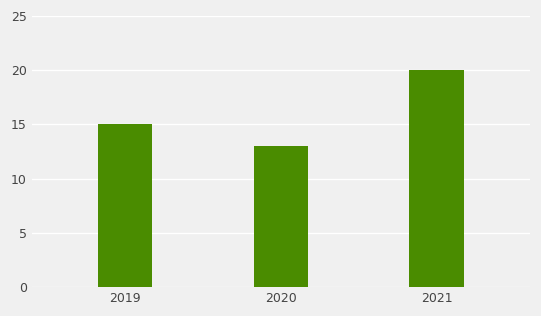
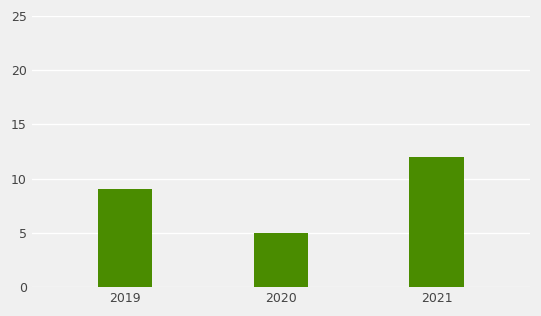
2019: 15 -> 9
2020: 13 -> 5
2021: 20 -> 12
